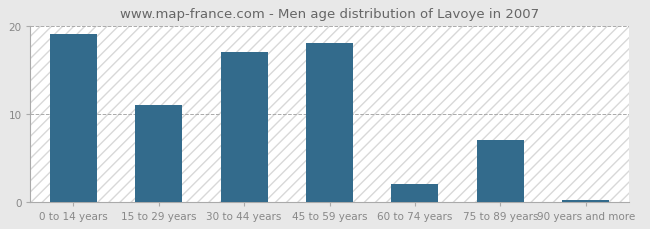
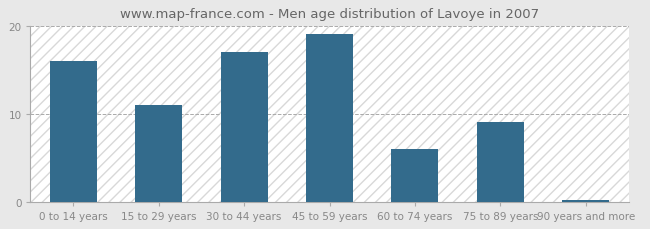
0 to 14 years: 19.0 -> 16.0
45 to 59 years: 18.0 -> 19.0
60 to 74 years: 2.0 -> 6.0
75 to 89 years: 7.0 -> 9.0
